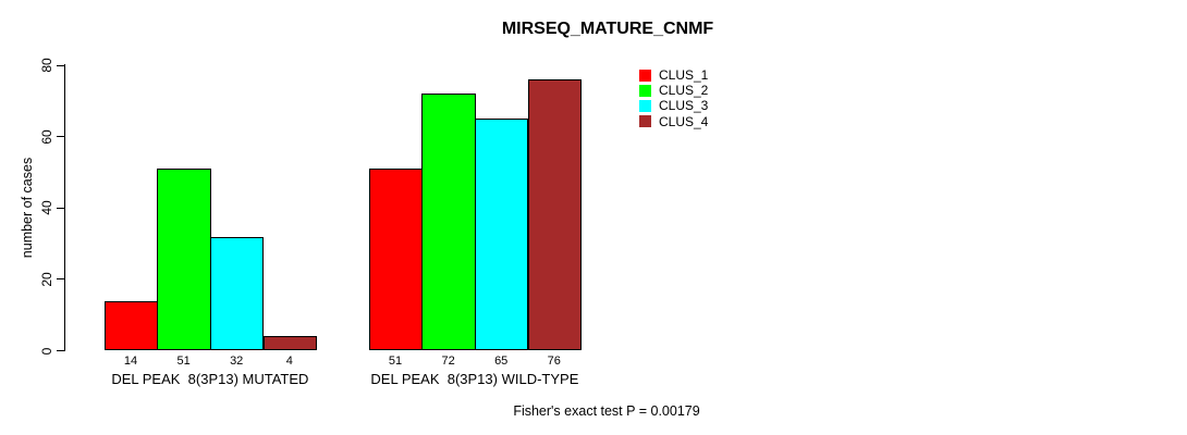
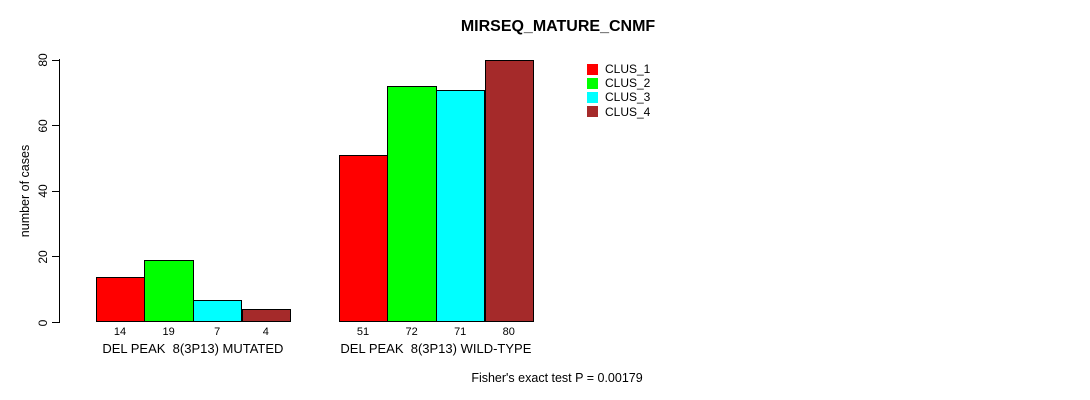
CLUS_2/DEL PEAK 8(3P13) MUTATED: 51 -> 19
CLUS_3/DEL PEAK 8(3P13) MUTATED: 32 -> 7
CLUS_3/DEL PEAK 8(3P13) WILD-TYPE: 65 -> 71
CLUS_4/DEL PEAK 8(3P13) WILD-TYPE: 76 -> 80
